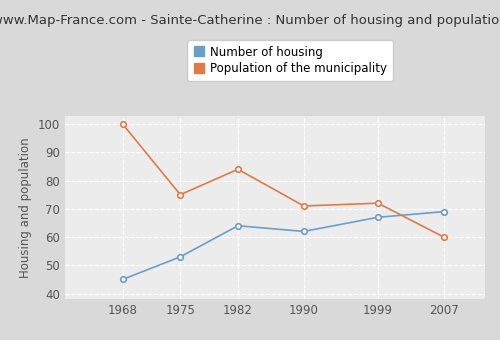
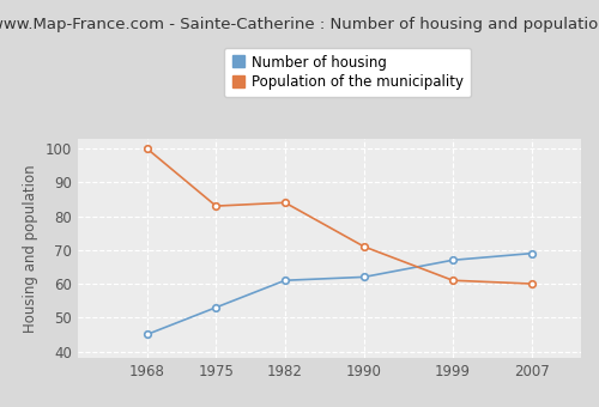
Population of the municipality/1975: 75 -> 83
Number of housing/1982: 64 -> 61
Population of the municipality/1999: 72 -> 61
